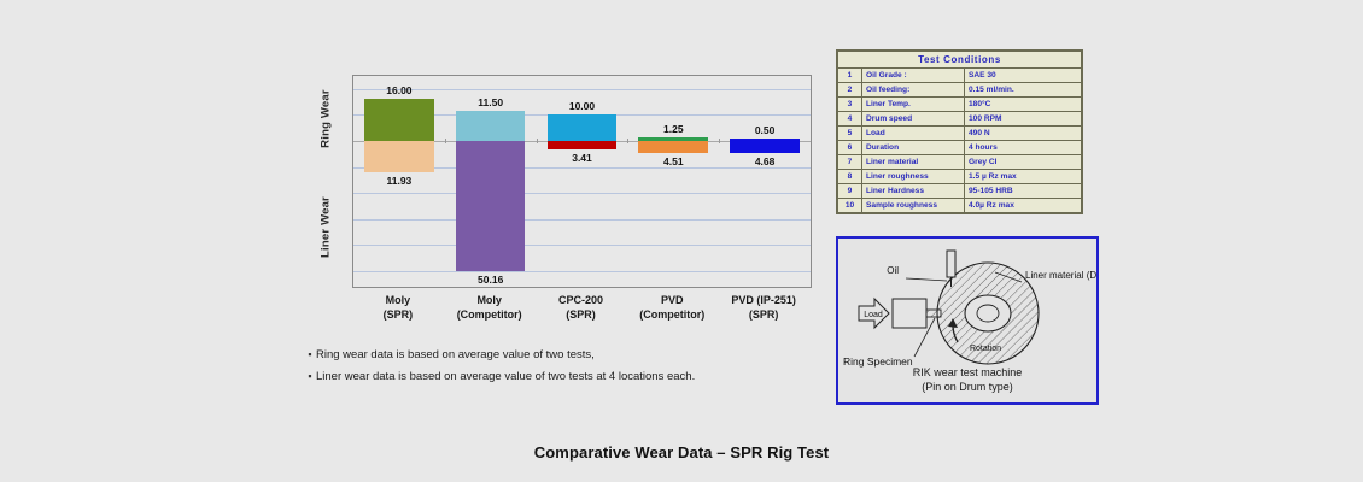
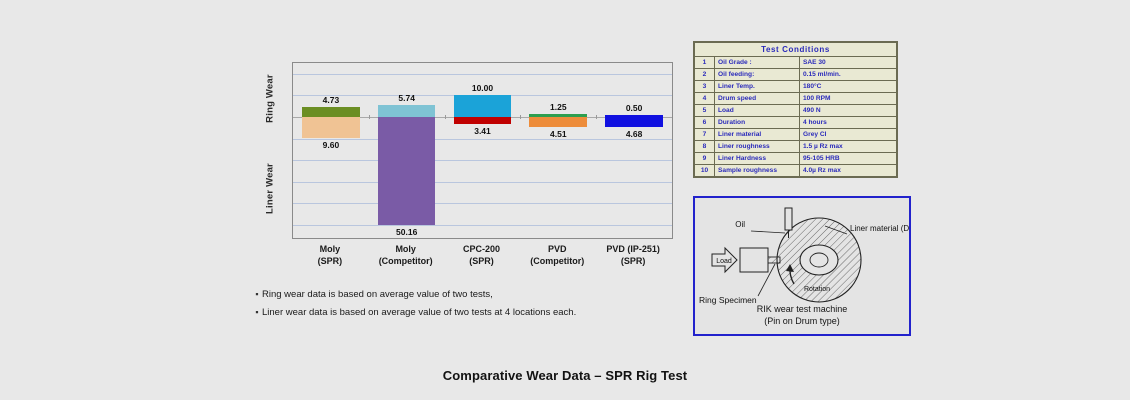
Ring Wear/Moly (SPR): 16.00 -> 4.73
Liner Wear/Moly (SPR): 11.93 -> 9.60
Ring Wear/Moly (Competitor): 11.50 -> 5.74
